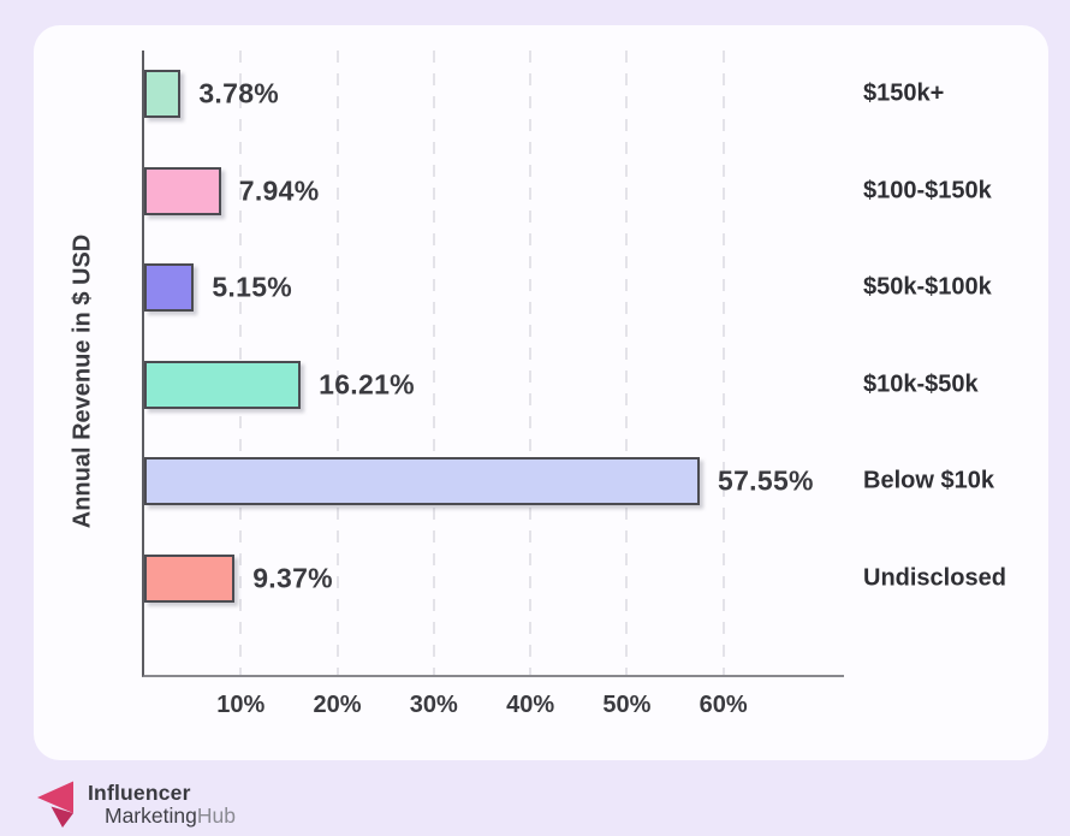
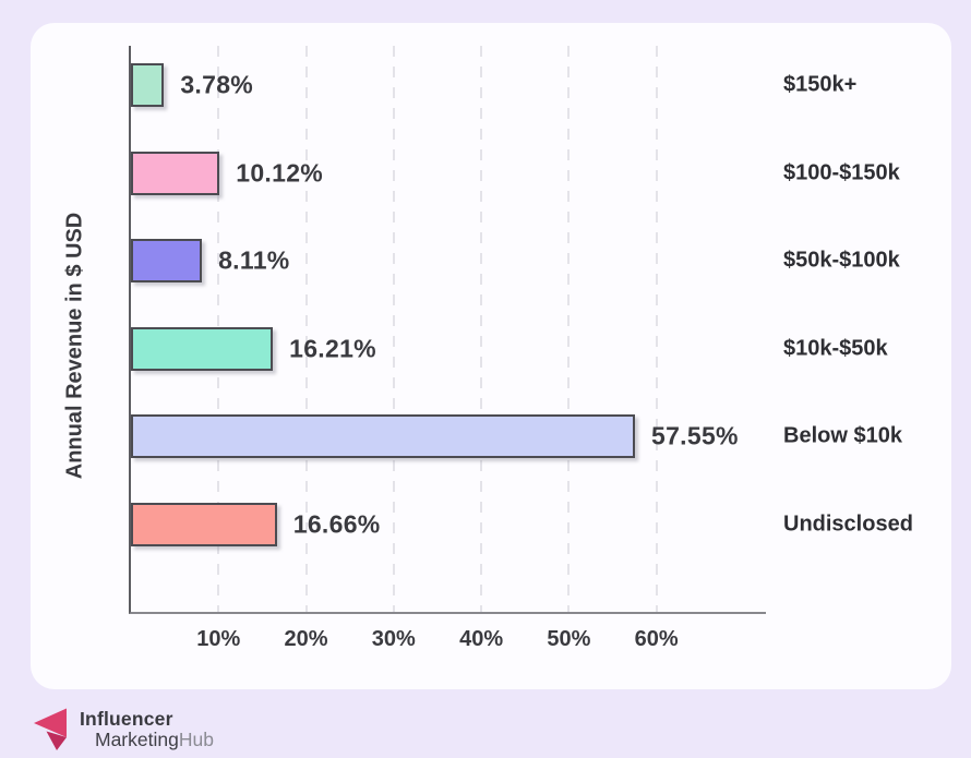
$100-$150k: 7.94% -> 10.12%
$50k-$100k: 5.15% -> 8.11%
Undisclosed: 9.37% -> 16.66%
